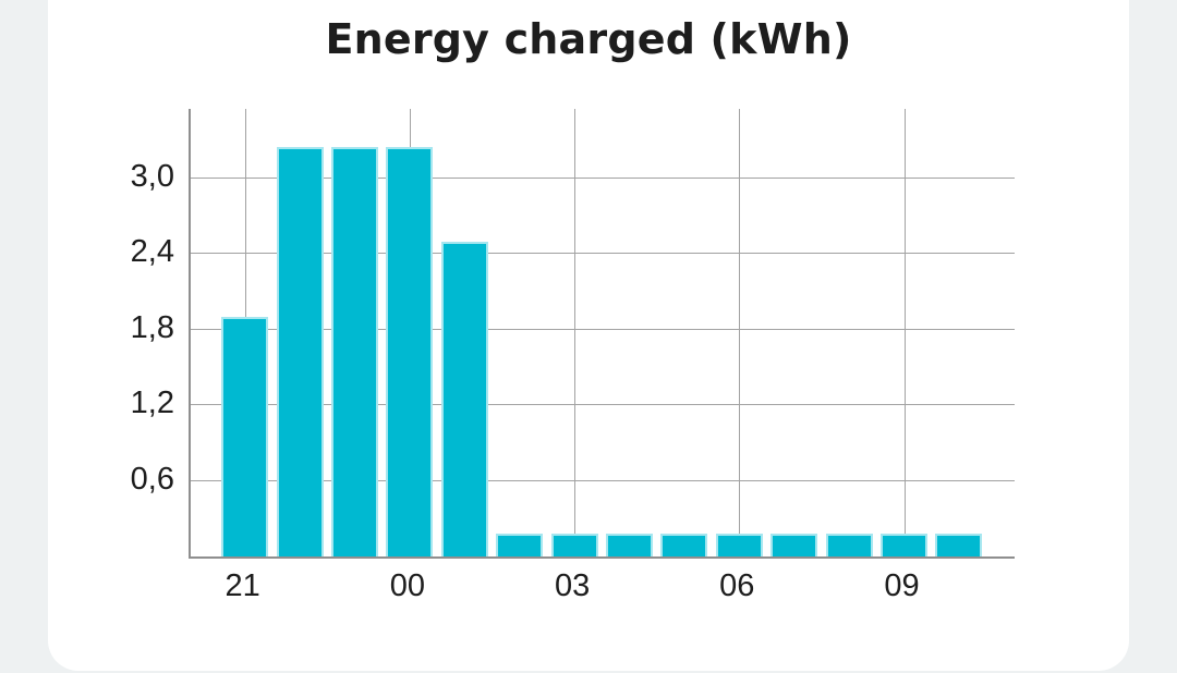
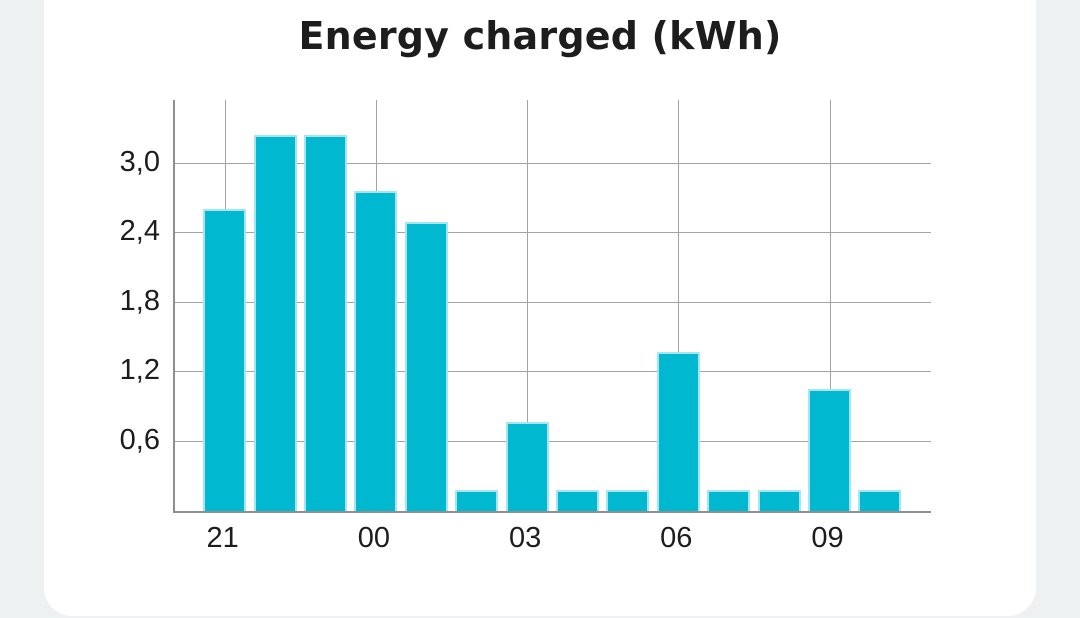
21: 1,90 -> 2,61
00: 3,25 -> 2,76
03: 0,18 -> 0,77
06: 0,18 -> 1,37
09: 0,18 -> 1,05
